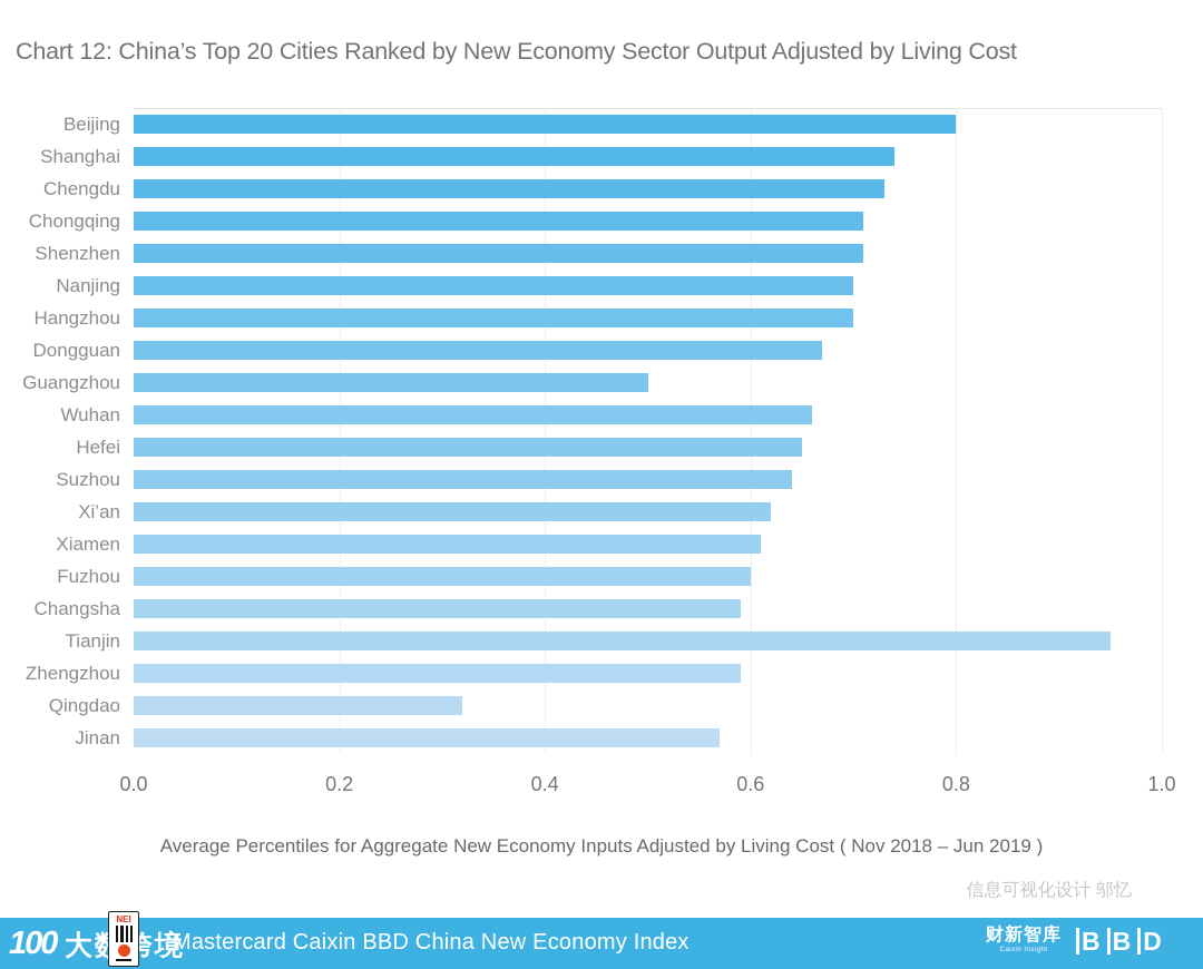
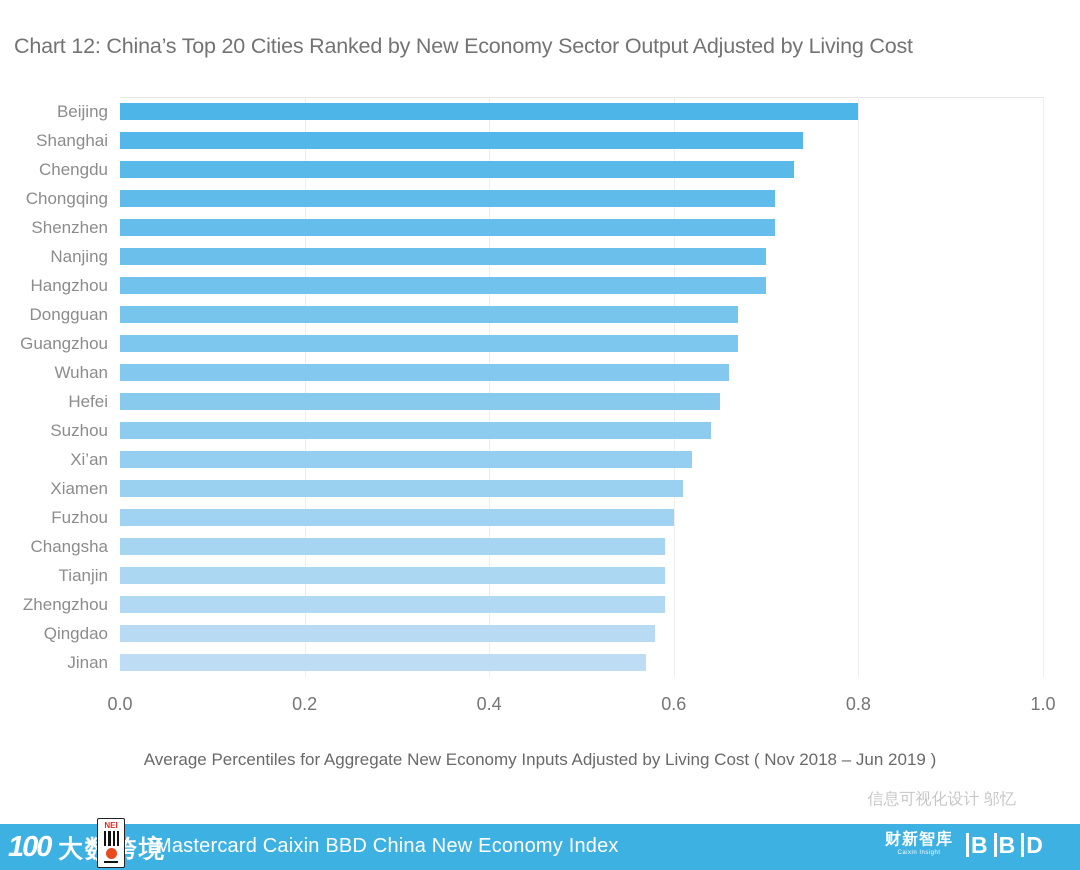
Guangzhou: 0.50 -> 0.67
Tianjin: 0.95 -> 0.59
Qingdao: 0.32 -> 0.58
